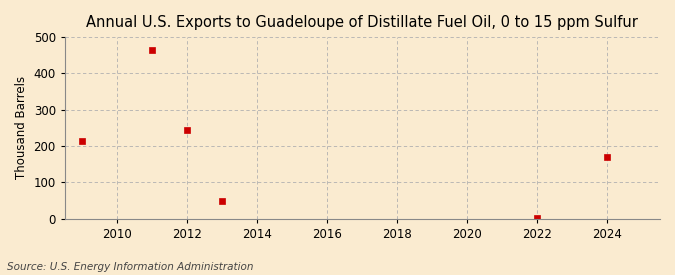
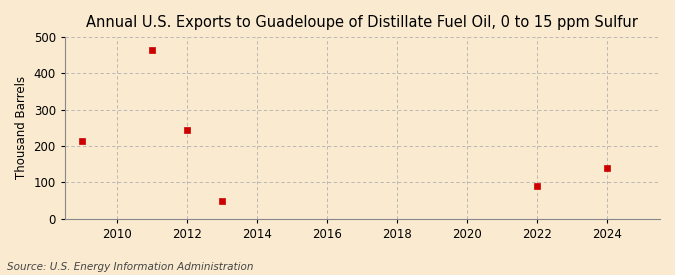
2022: 2 -> 90
2024: 170 -> 140
